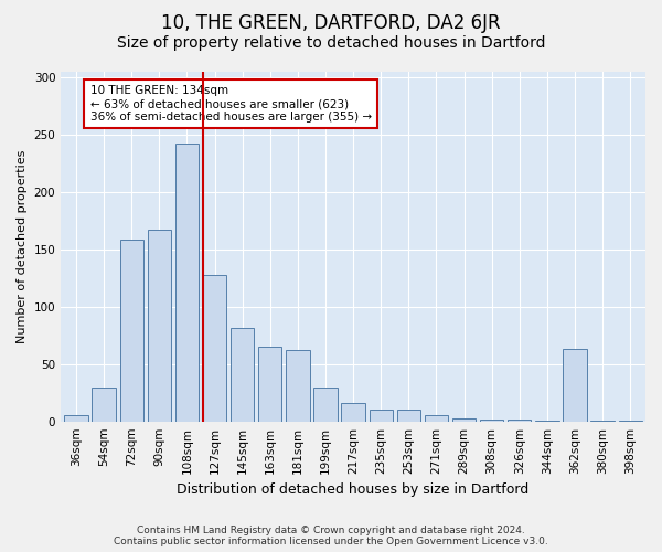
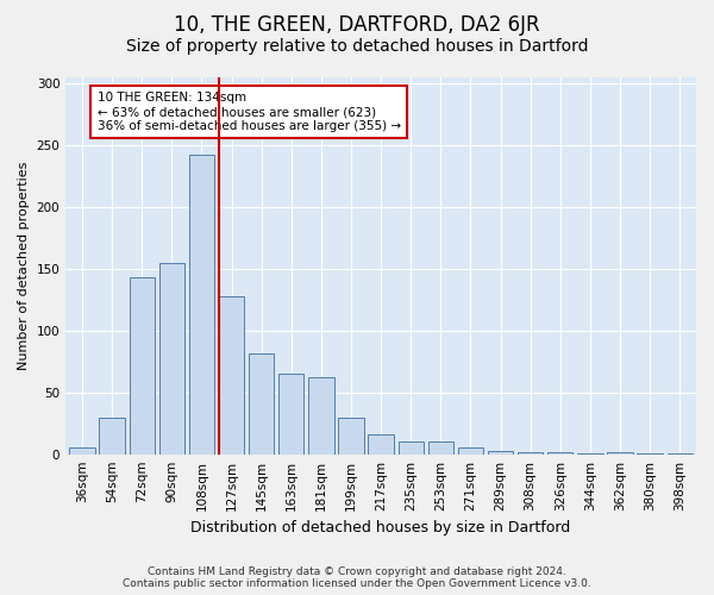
72sqm: 159 -> 143
90sqm: 167 -> 155
362sqm: 63 -> 2
